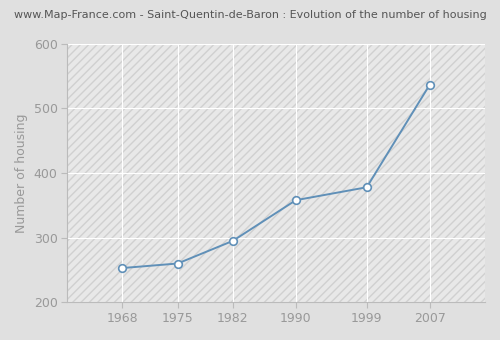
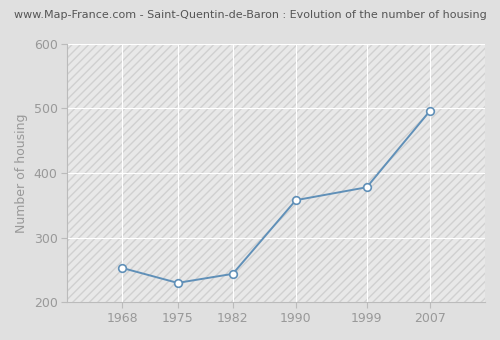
1975: 260 -> 230
1982: 295 -> 244
2007: 537 -> 496
